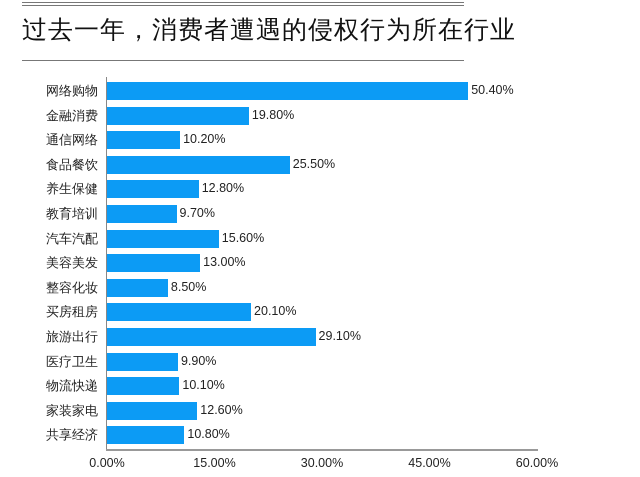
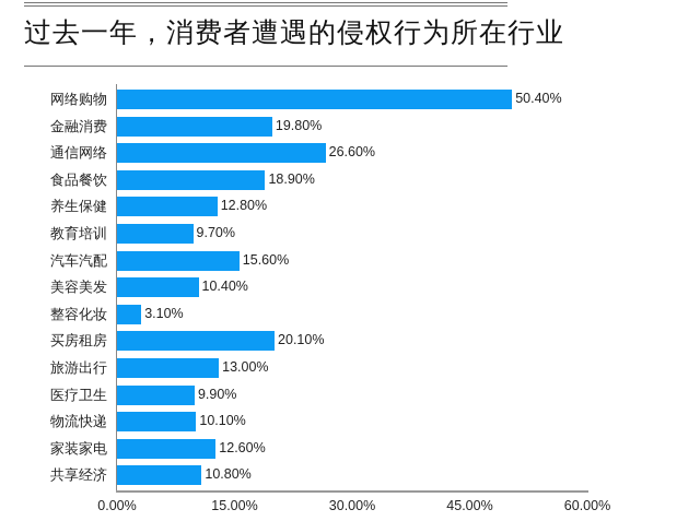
通信网络: 10.20% -> 26.60%
食品餐饮: 25.50% -> 18.90%
美容美发: 13.00% -> 10.40%
整容化妆: 8.50% -> 3.10%
旅游出行: 29.10% -> 13.00%
